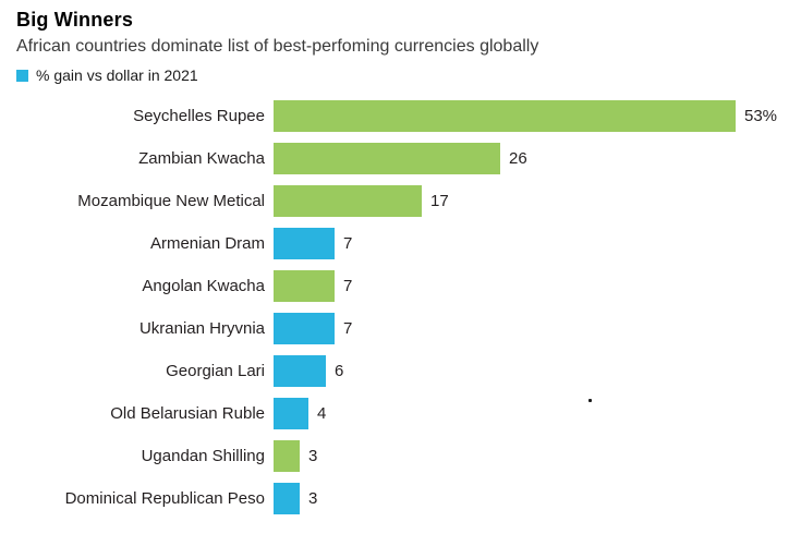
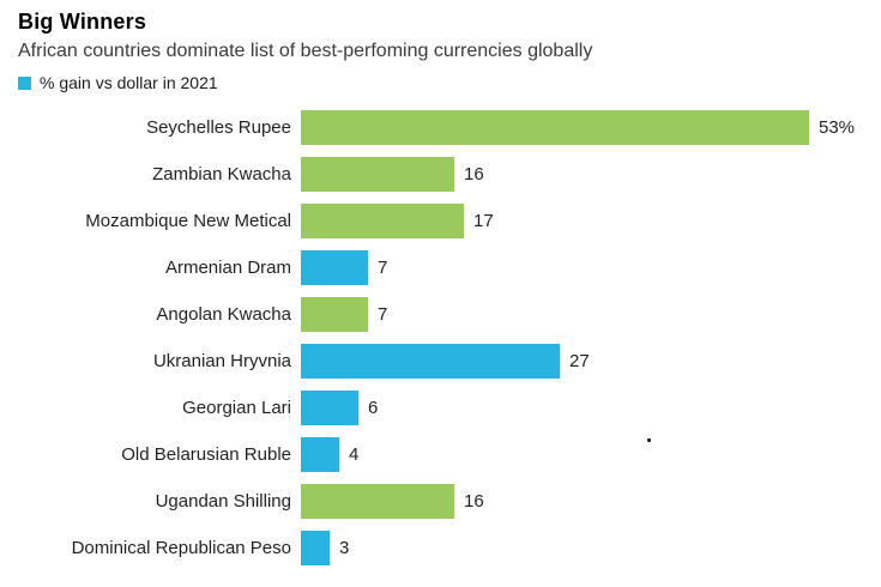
Zambian Kwacha: 26 -> 16
Ukranian Hryvnia: 7 -> 27
Ugandan Shilling: 3 -> 16
